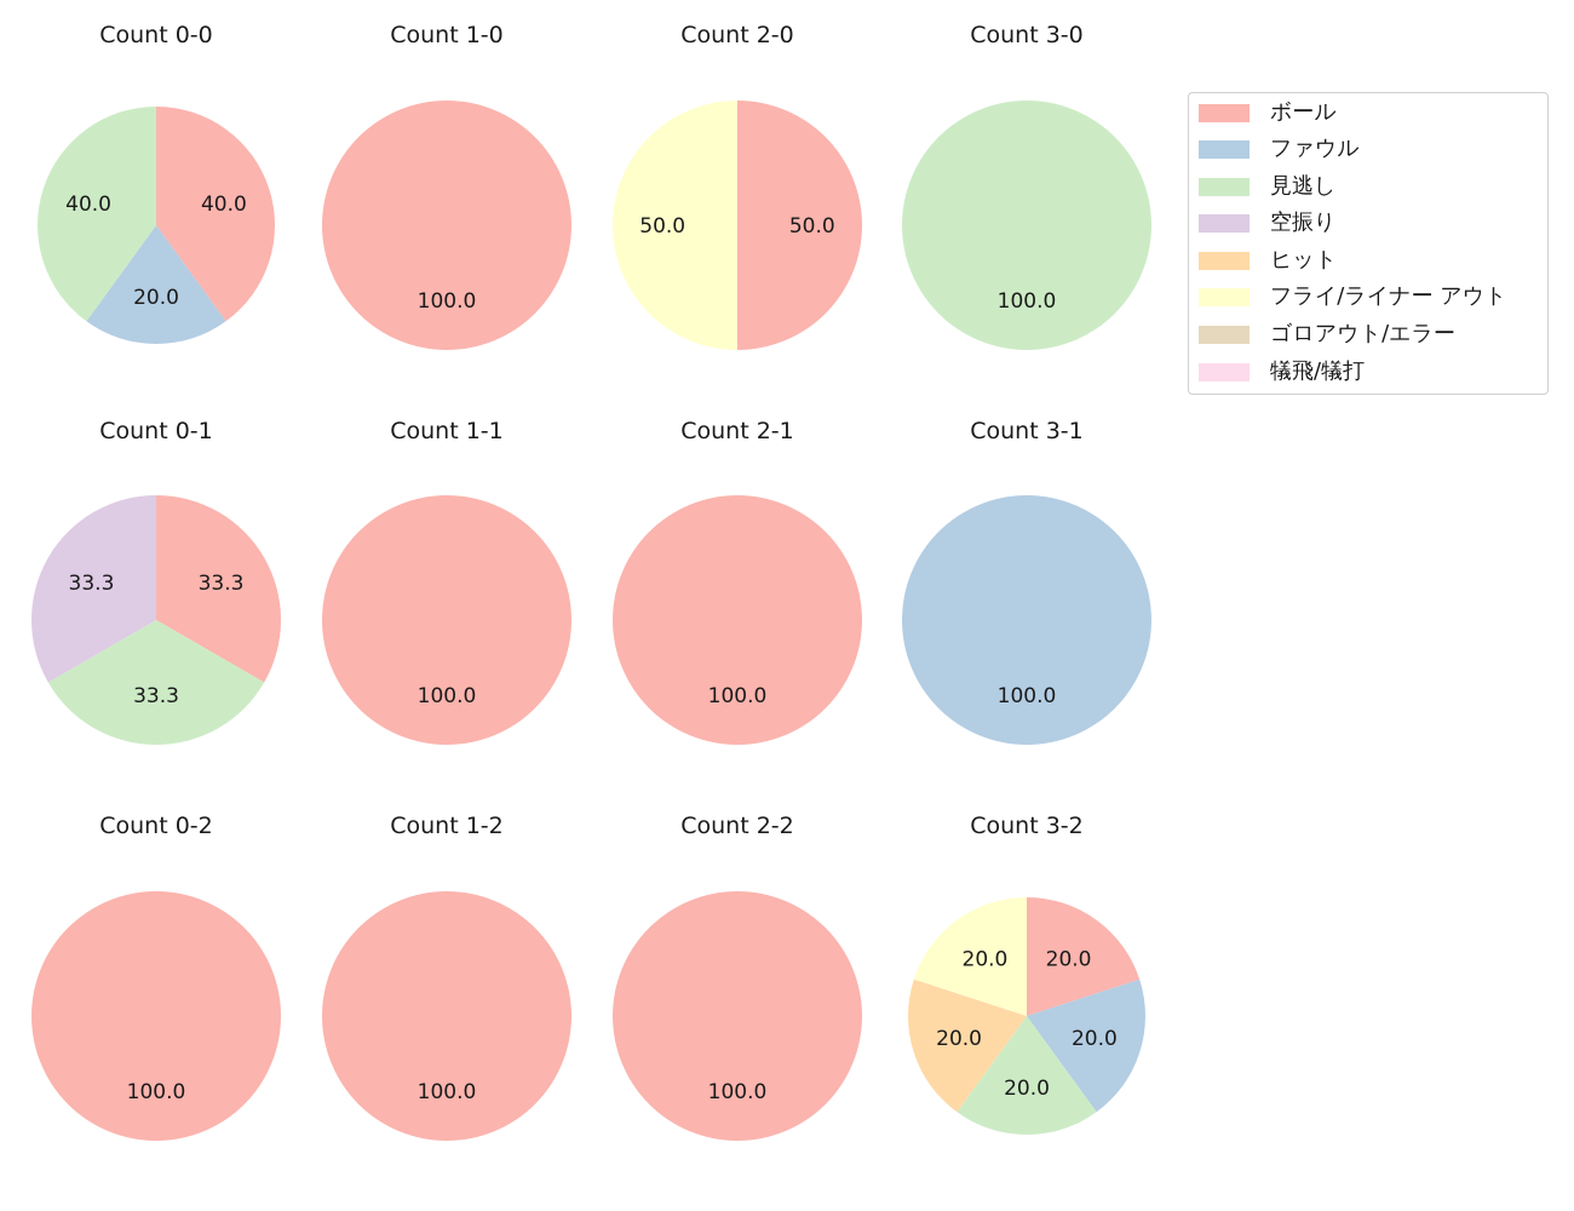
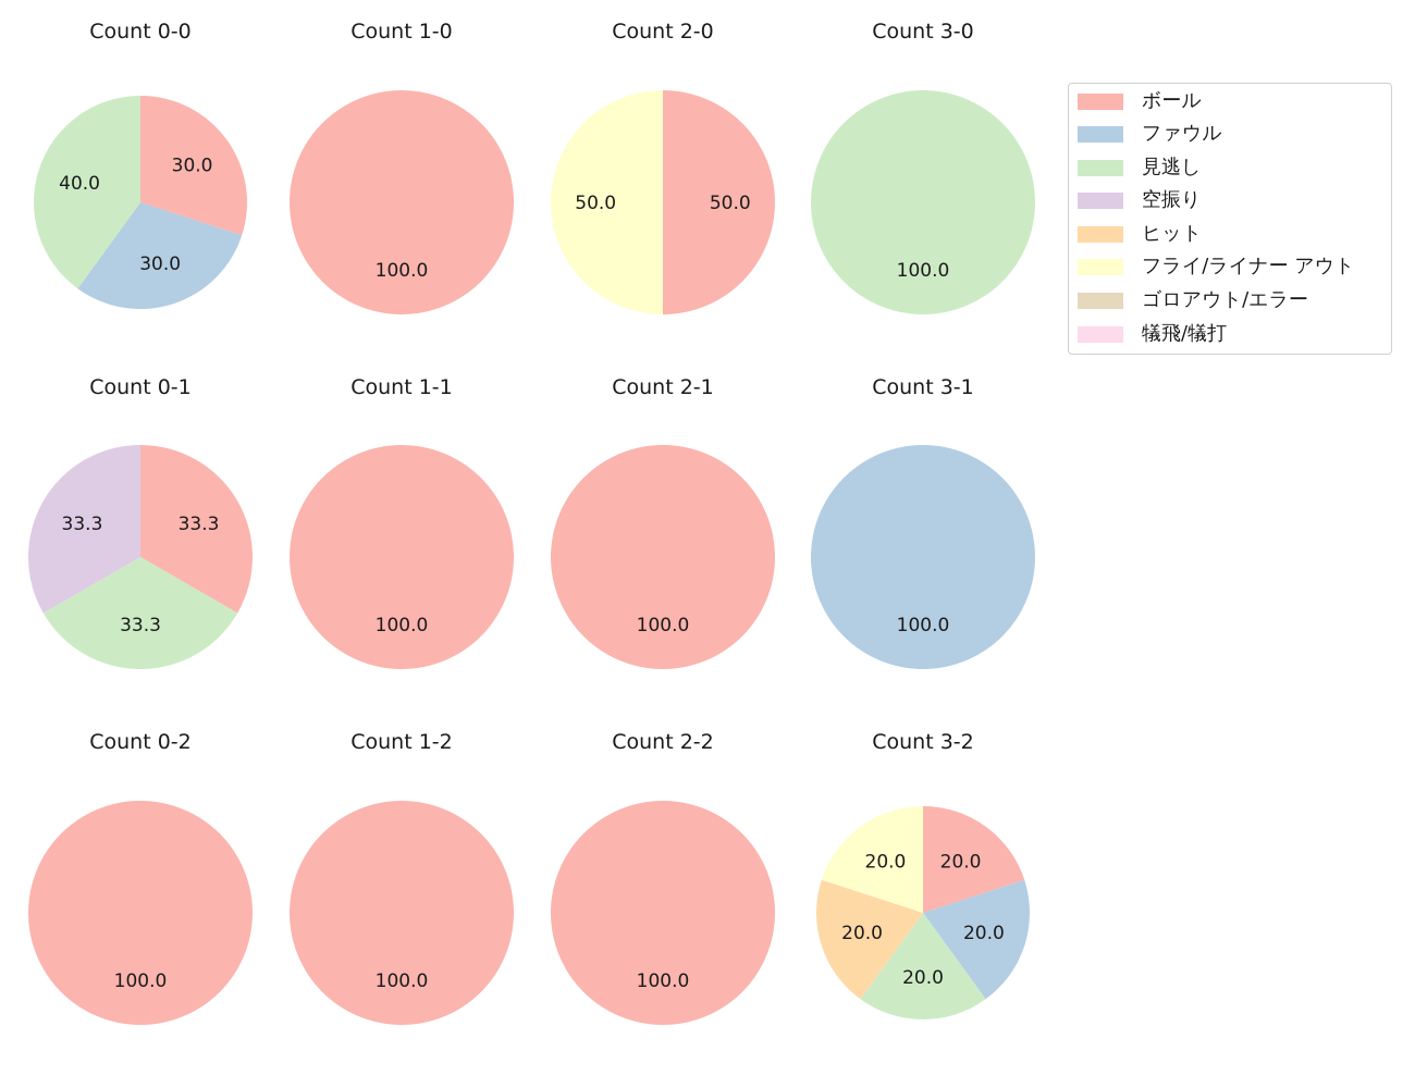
Count 0-0/ボール: 40.0 -> 30.0
Count 0-0/ファウル: 20.0 -> 30.0
